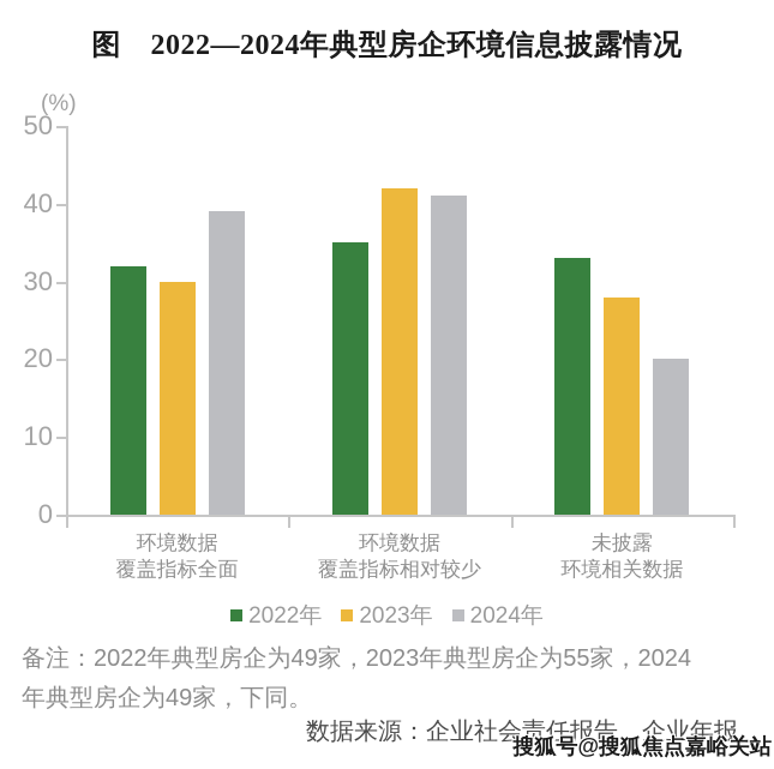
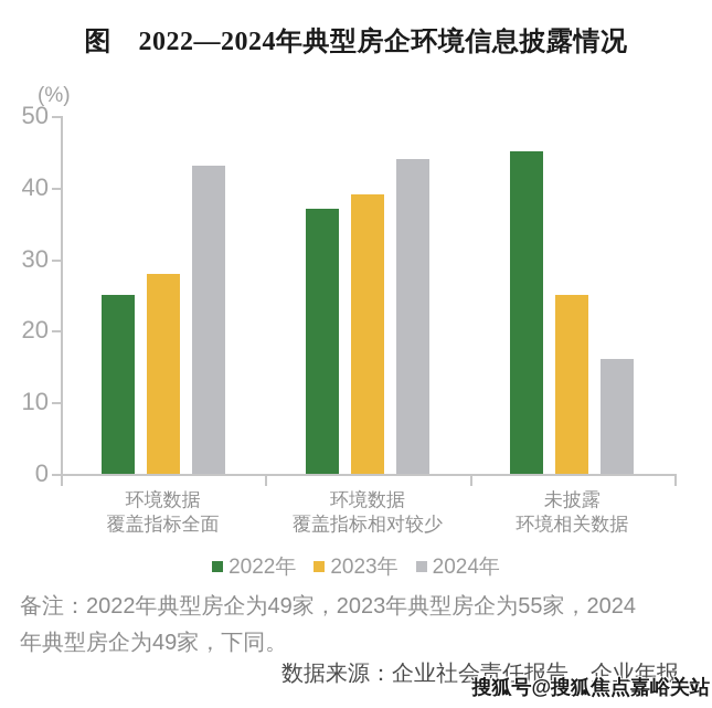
2022年/环境数据覆盖指标全面: 32 -> 25
2023年/环境数据覆盖指标全面: 30 -> 28
2024年/环境数据覆盖指标全面: 39 -> 43
2022年/环境数据覆盖指标相对较少: 35 -> 37
2023年/环境数据覆盖指标相对较少: 42 -> 39
2024年/环境数据覆盖指标相对较少: 41 -> 44
2022年/未披露环境相关数据: 33 -> 45
2023年/未披露环境相关数据: 28 -> 25
2024年/未披露环境相关数据: 20 -> 16
